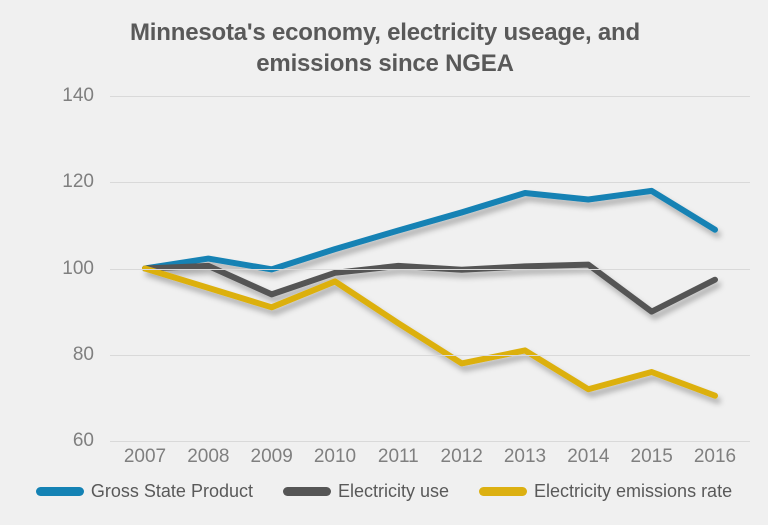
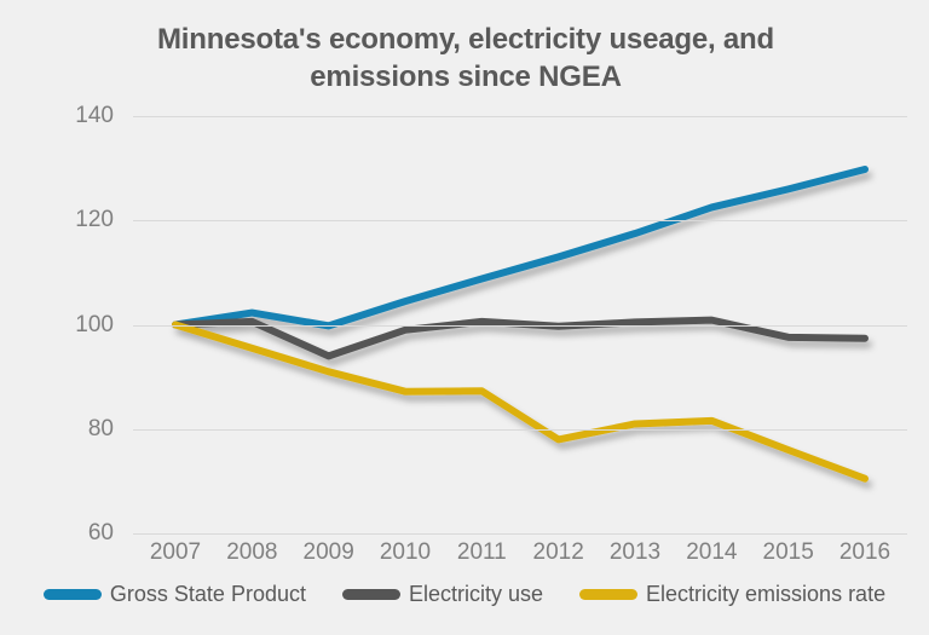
Electricity emissions rate/2010: 97 -> 87
Gross State Product/2014: 116 -> 122
Electricity emissions rate/2014: 72 -> 82
Gross State Product/2015: 118 -> 126
Electricity use/2015: 90 -> 98
Gross State Product/2016: 109 -> 130
